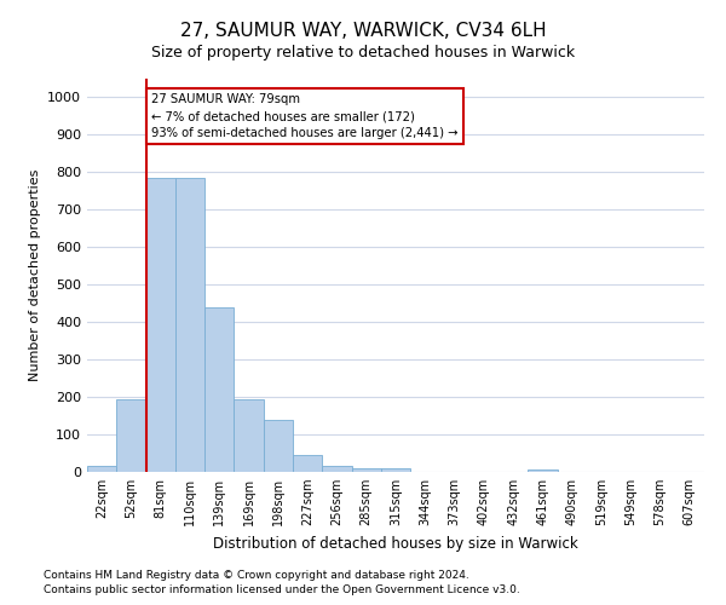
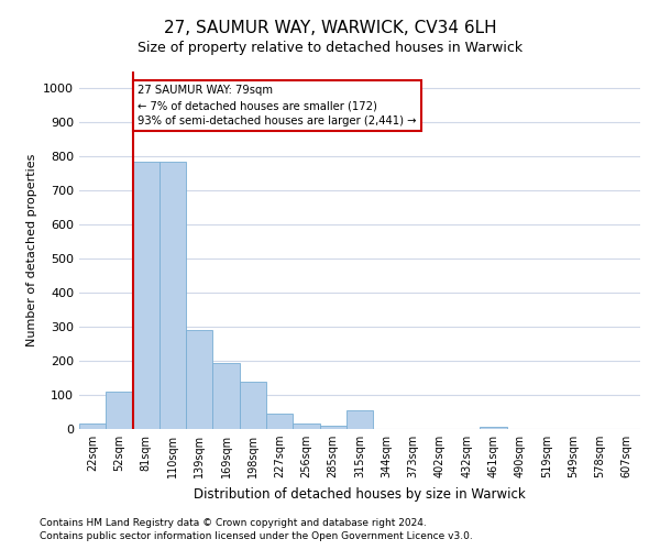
52sqm: 195 -> 110
139sqm: 440 -> 290
315sqm: 10 -> 55
